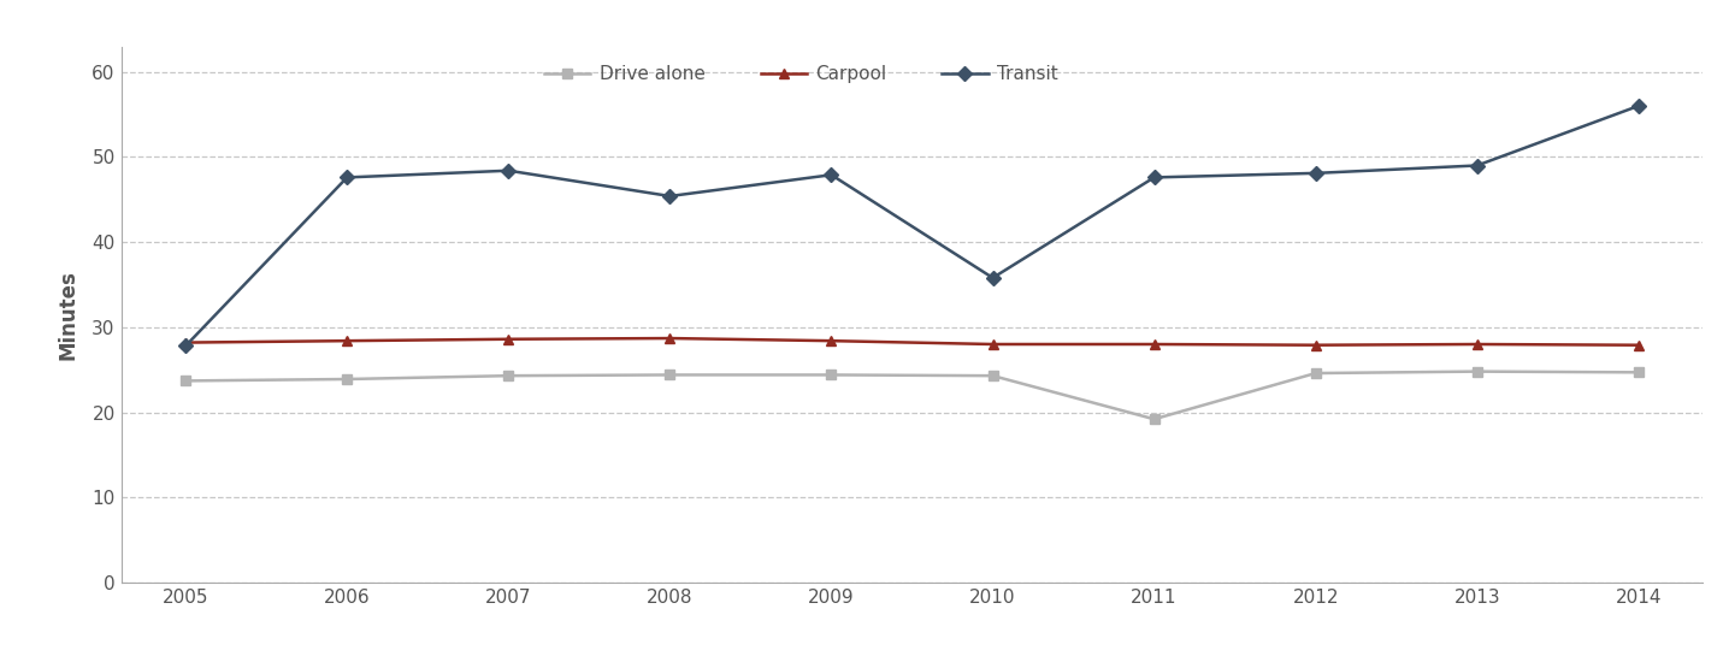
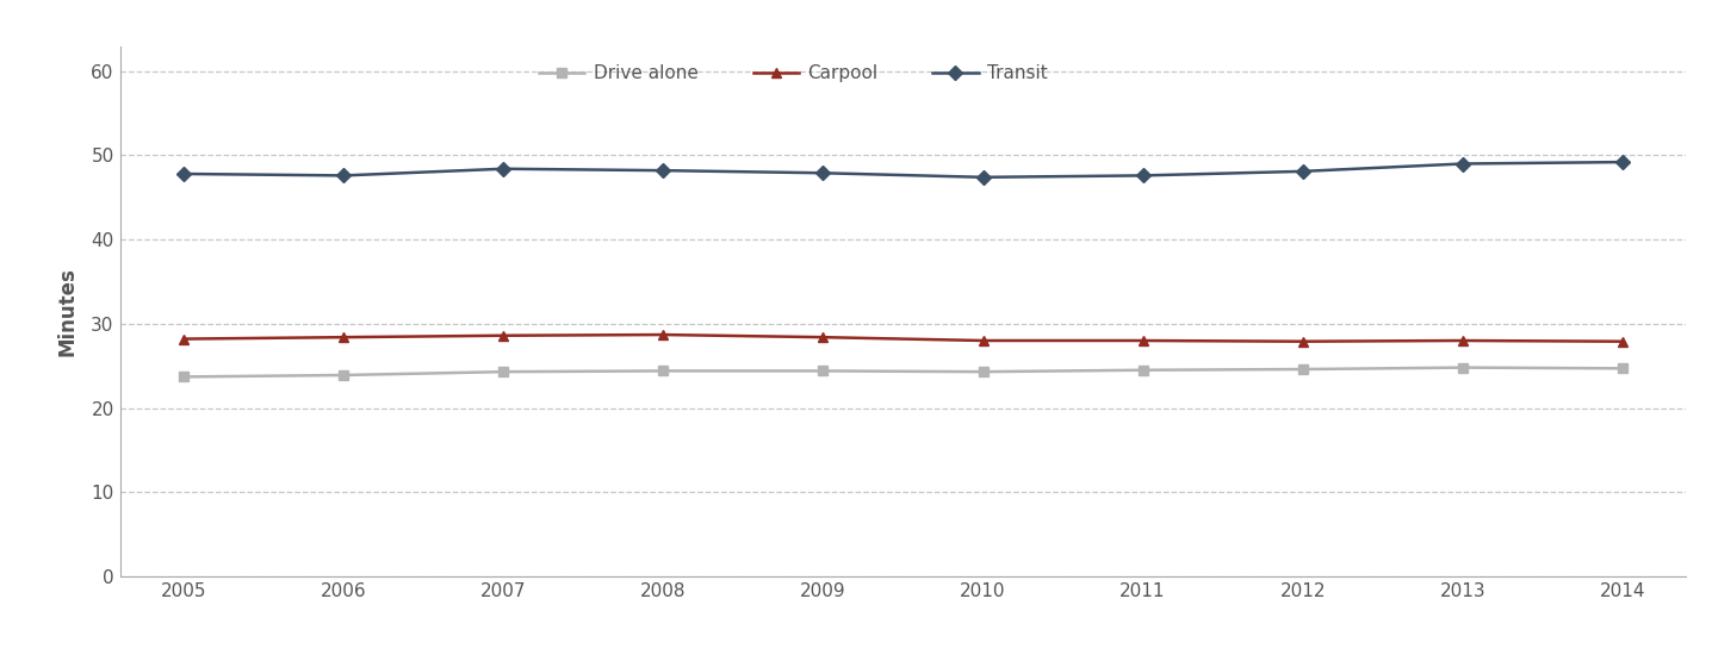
Transit/2005: 27.8 -> 47.8
Transit/2008: 45.4 -> 48.2
Transit/2010: 35.8 -> 47.4
Drive alone/2011: 19.2 -> 24.5
Transit/2014: 56.0 -> 49.2
